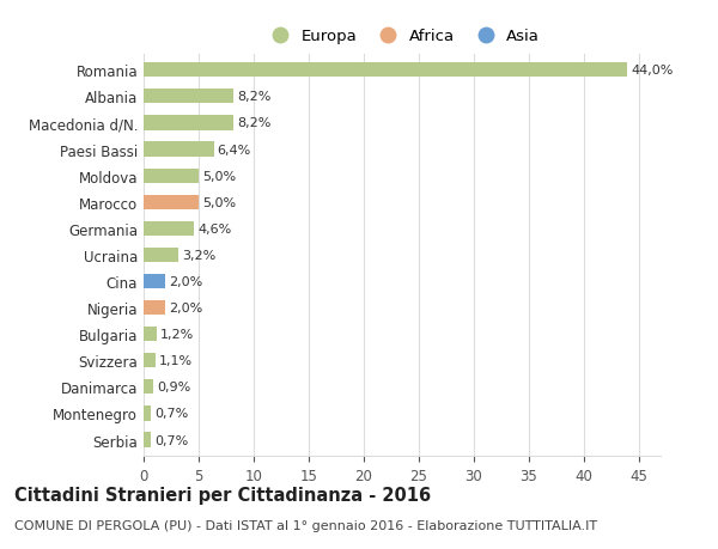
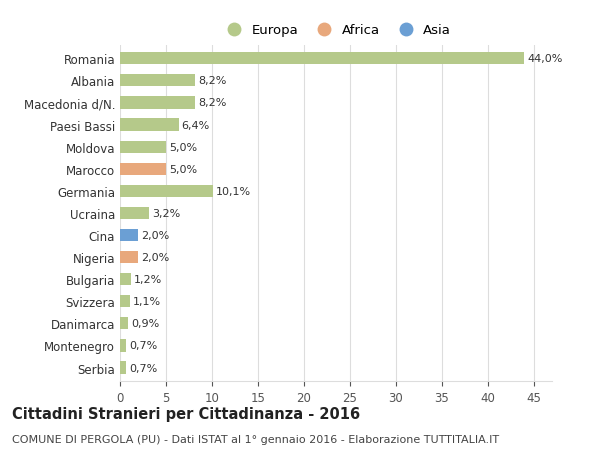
Germania: 4,6% -> 10,1%
